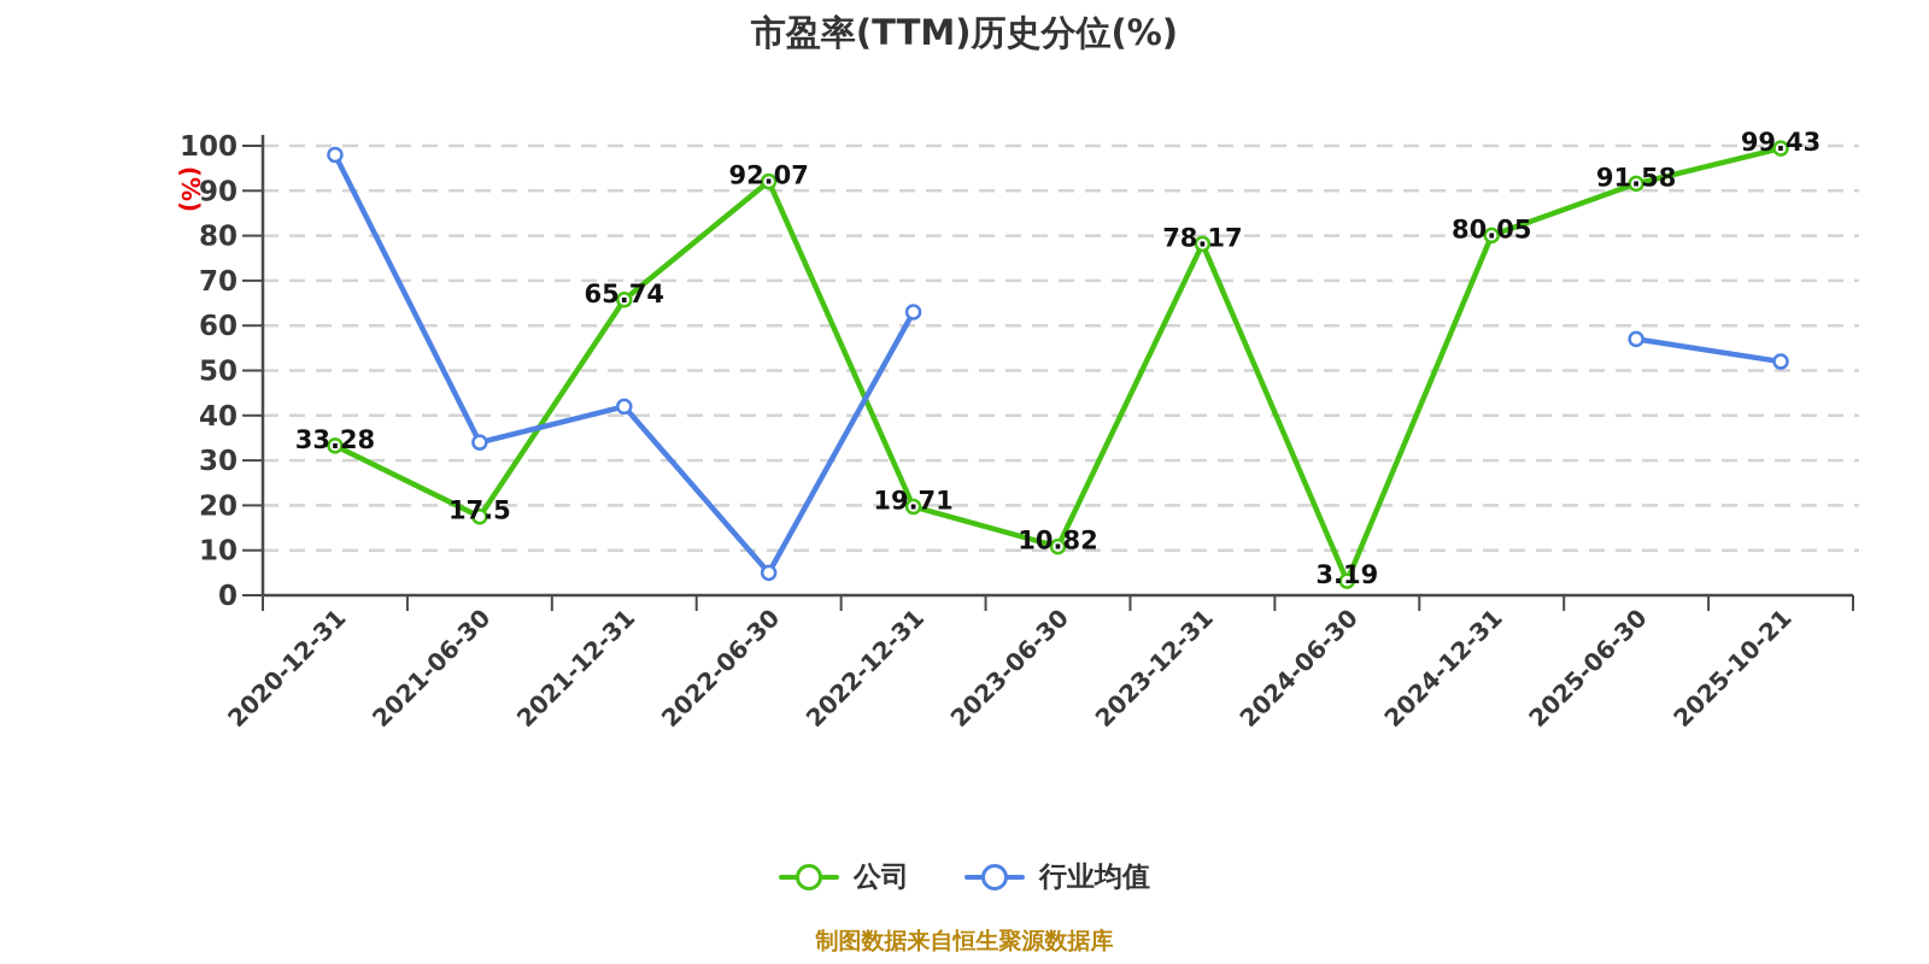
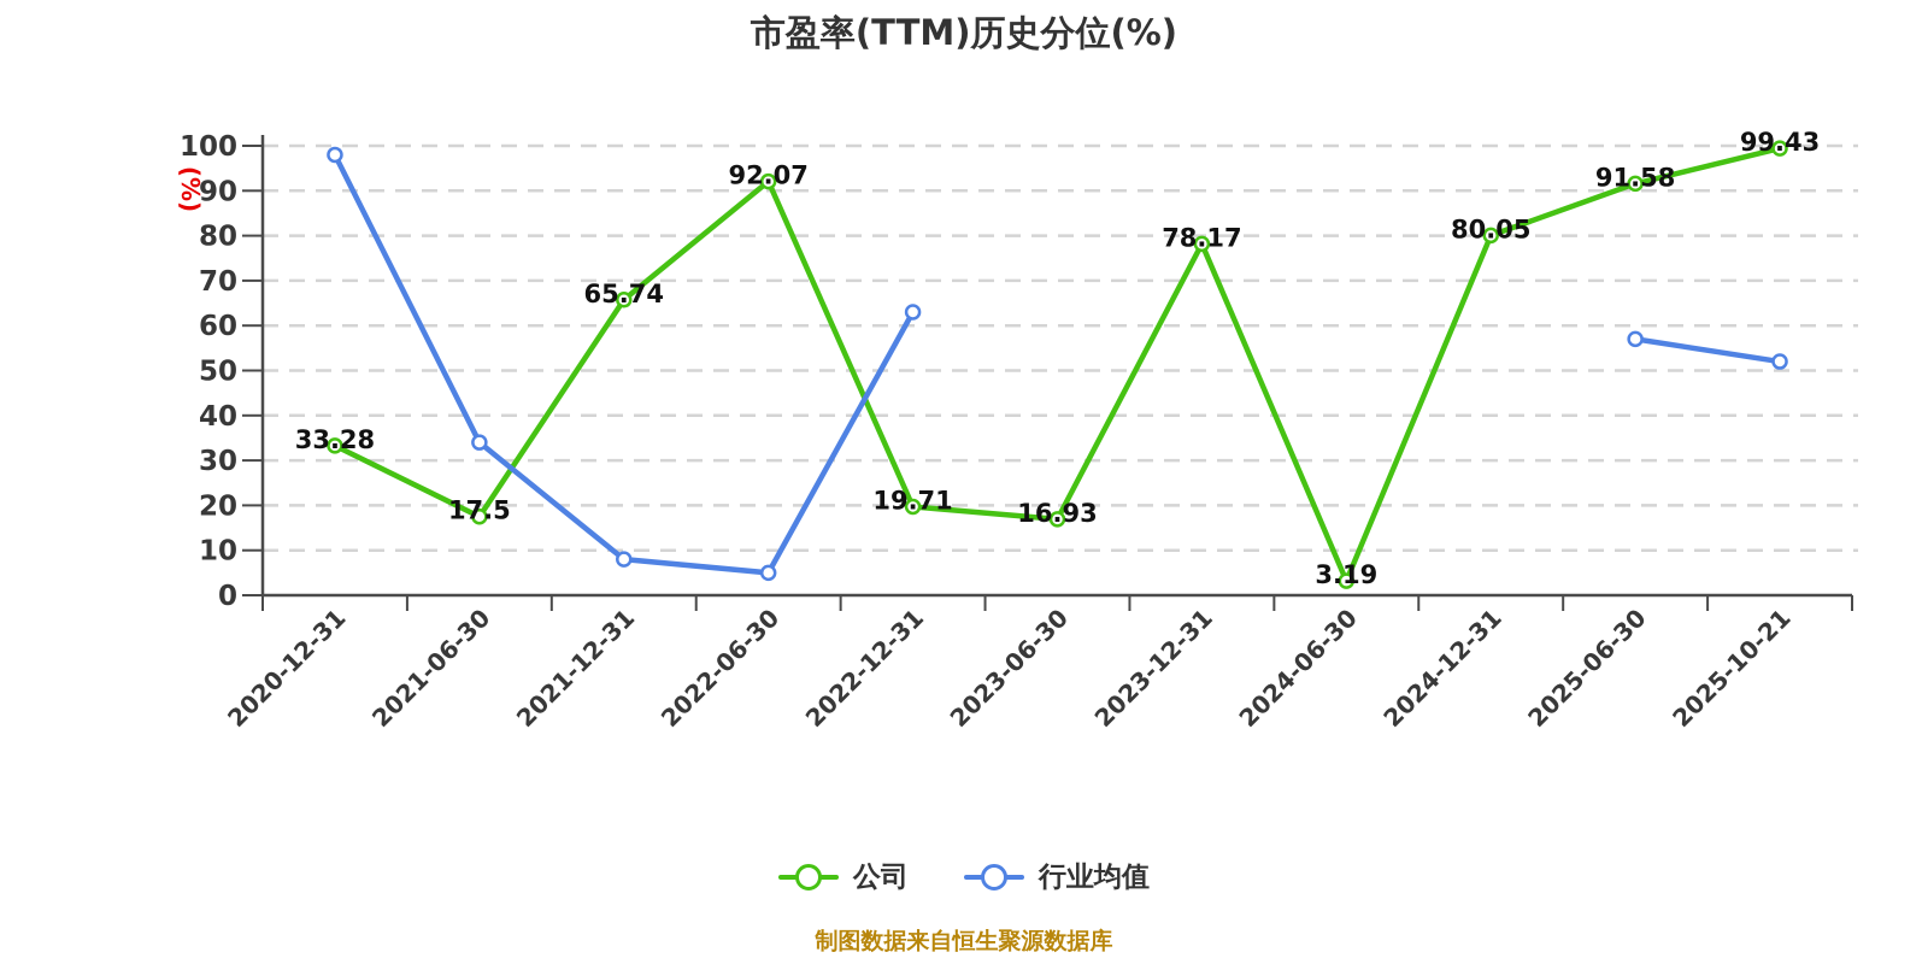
行业均值/2021-12-31: 42 -> 8
公司/2023-06-30: 10.82 -> 16.93
